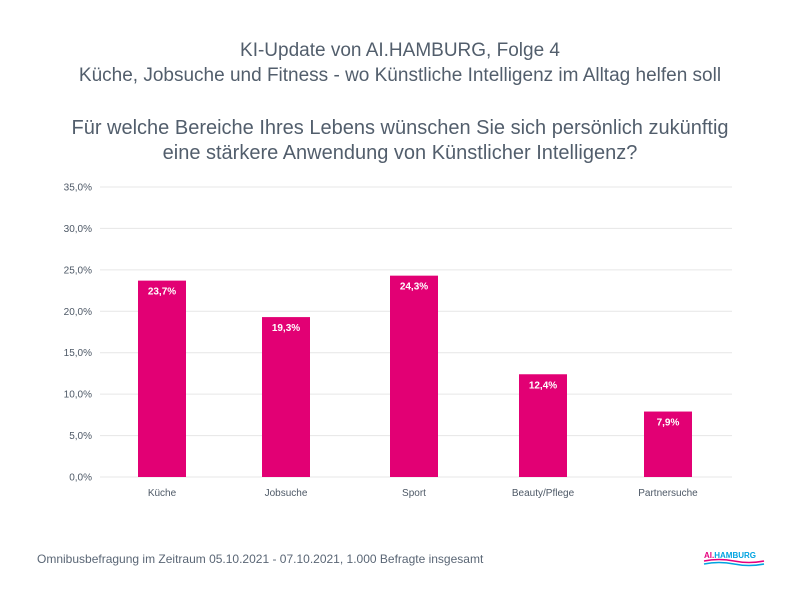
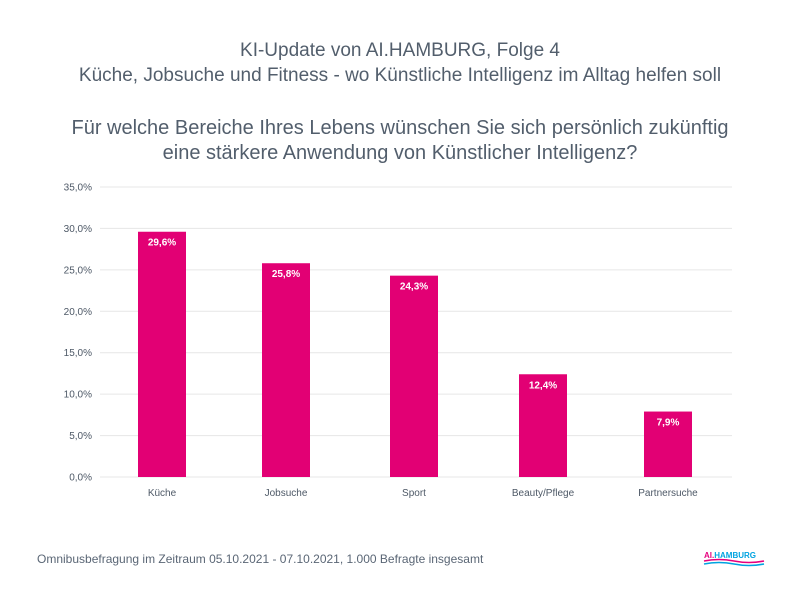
Küche: 23,7% -> 29,6%
Jobsuche: 19,3% -> 25,8%
